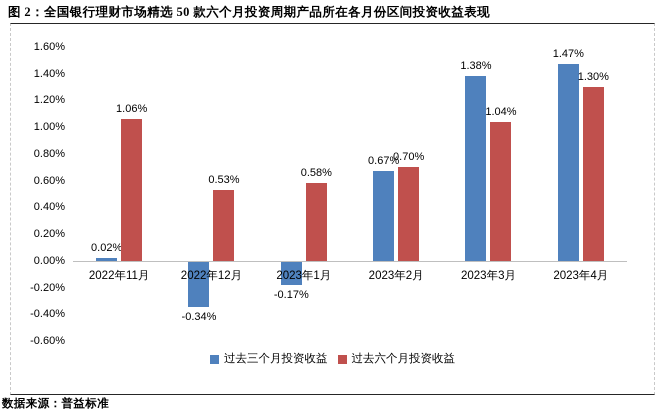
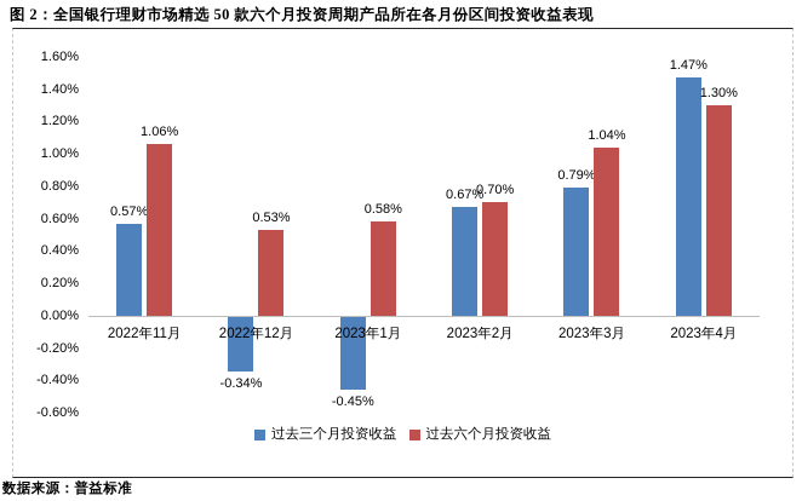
过去三个月投资收益/2022年11月: 0.02% -> 0.57%
过去三个月投资收益/2023年1月: -0.17% -> -0.45%
过去三个月投资收益/2023年3月: 1.38% -> 0.79%
